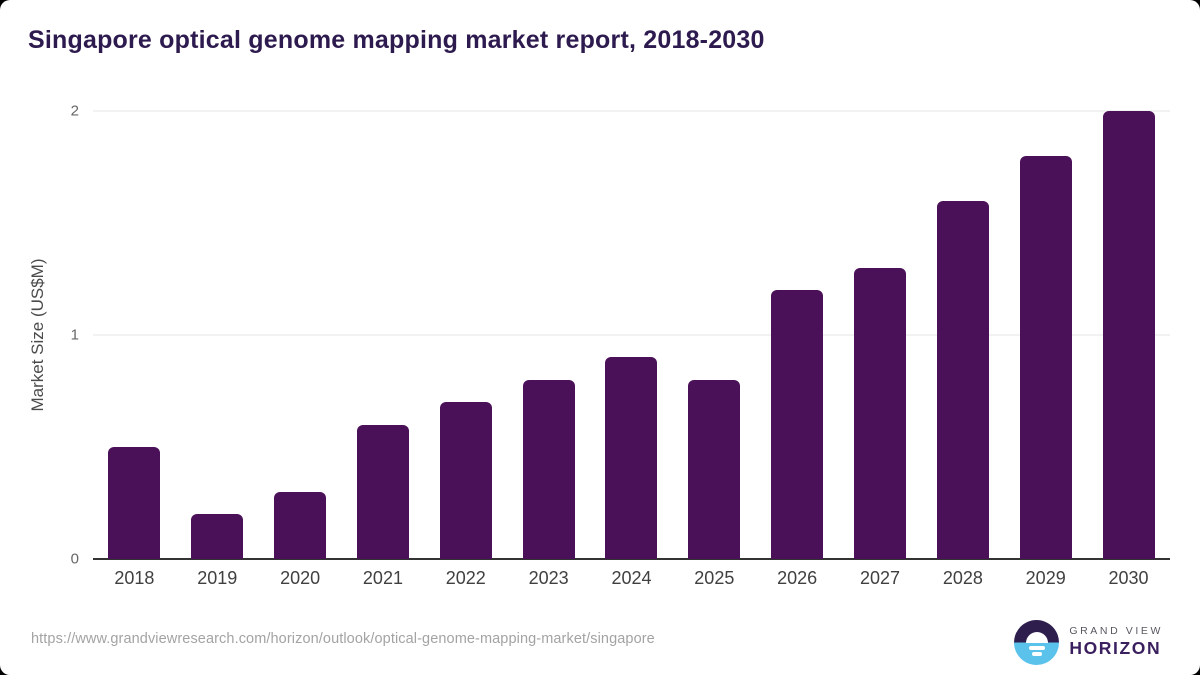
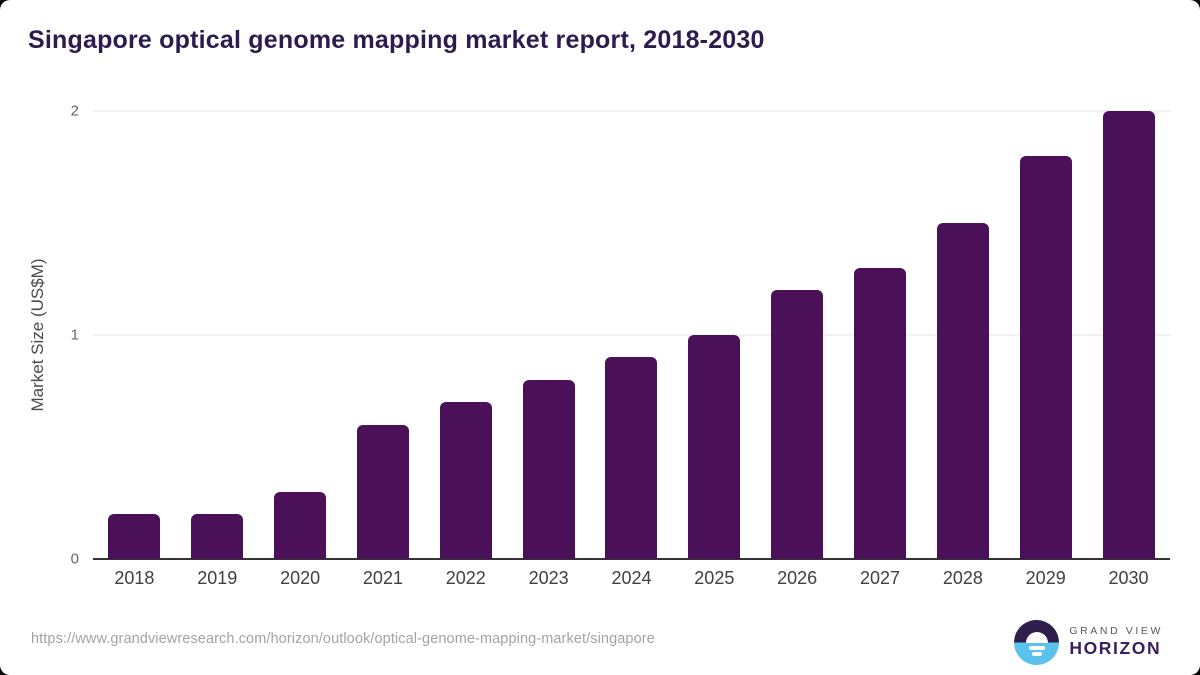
2018: 0.5 -> 0.2
2025: 0.8 -> 1.0
2028: 1.6 -> 1.5
